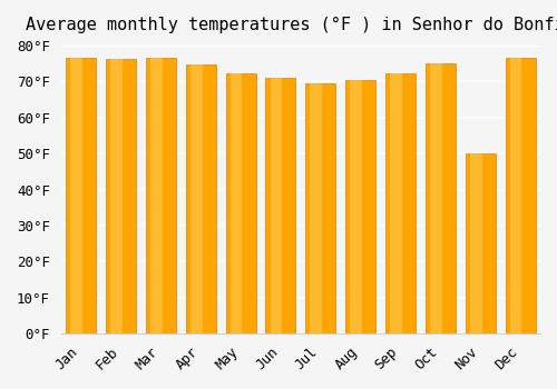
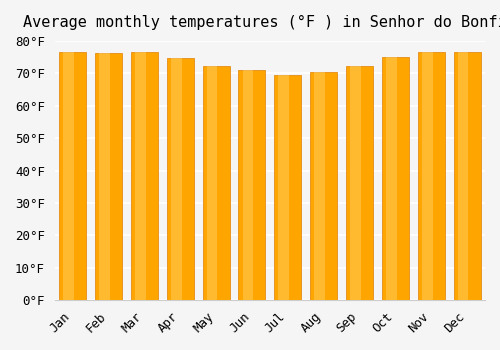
Nov: 50.0°F -> 76.6°F
